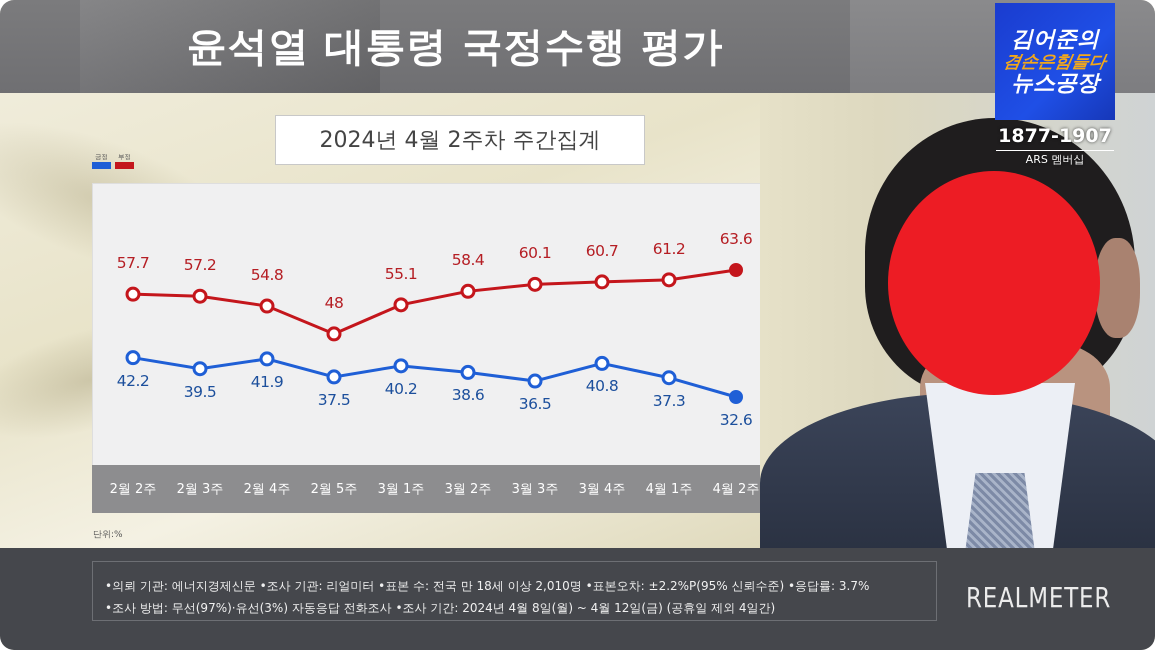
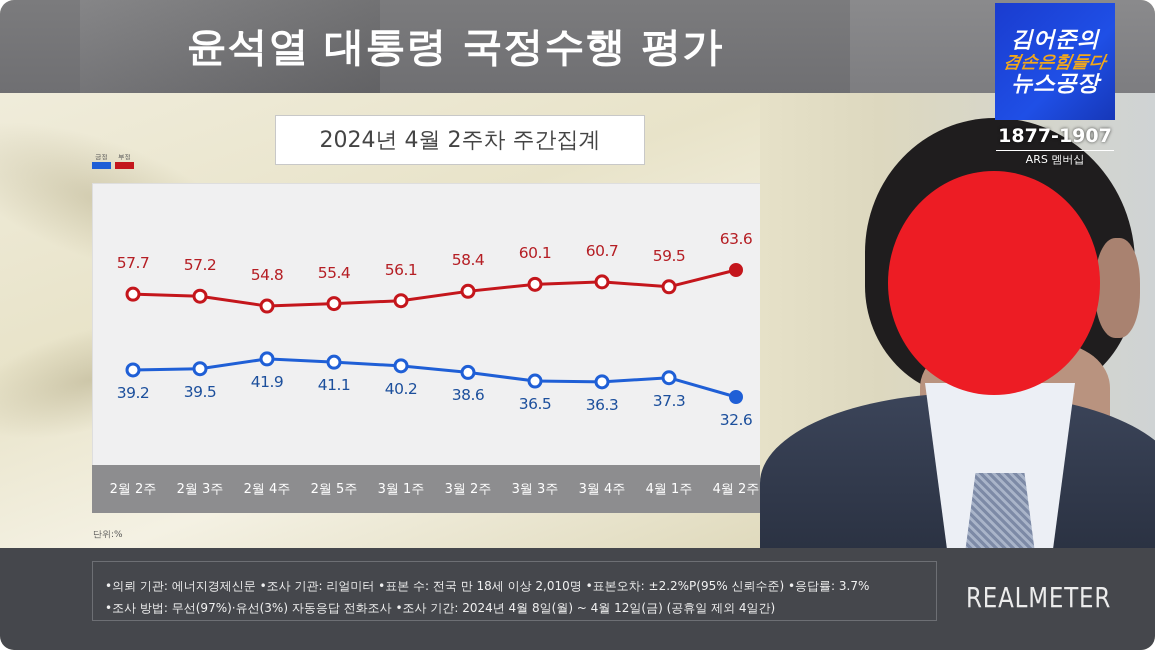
긍정/2월 2주: 42.2 -> 39.2
부정/2월 5주: 48 -> 55.4
긍정/2월 5주: 37.5 -> 41.1
부정/3월 1주: 55.1 -> 56.1
긍정/3월 4주: 40.8 -> 36.3
부정/4월 1주: 61.2 -> 59.5
